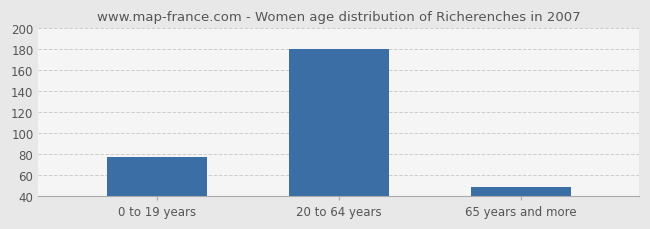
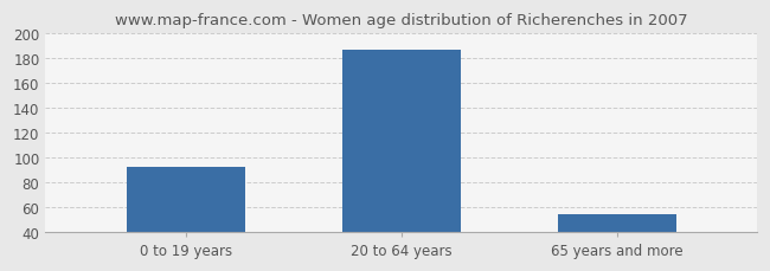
0 to 19 years: 77 -> 92
20 to 64 years: 180 -> 187
65 years and more: 48 -> 54
